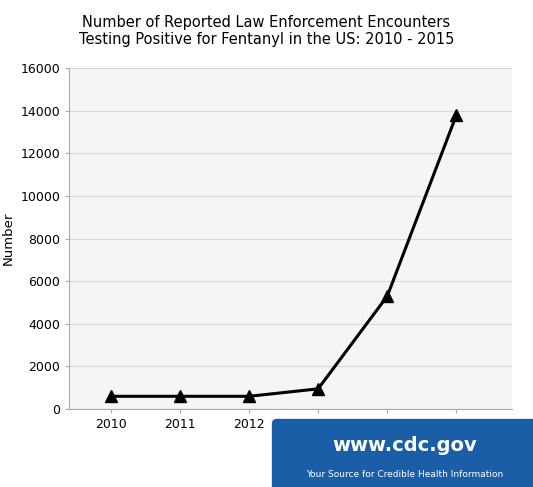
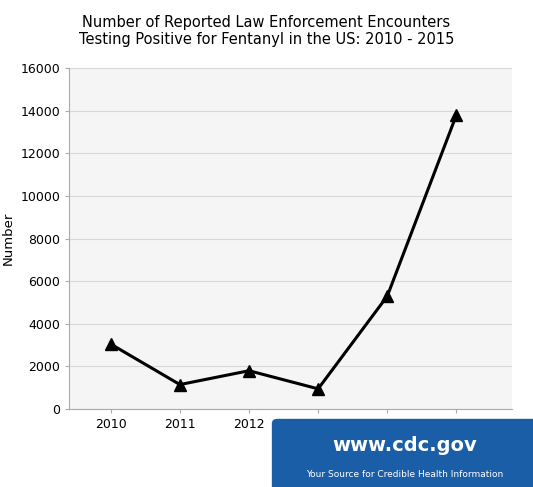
2010: 600 -> 3050
2011: 600 -> 1150
2012: 600 -> 1800
